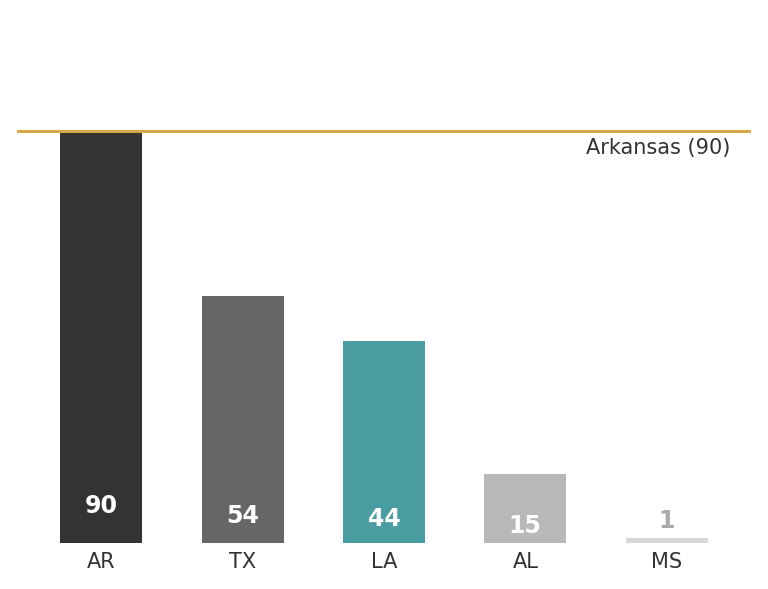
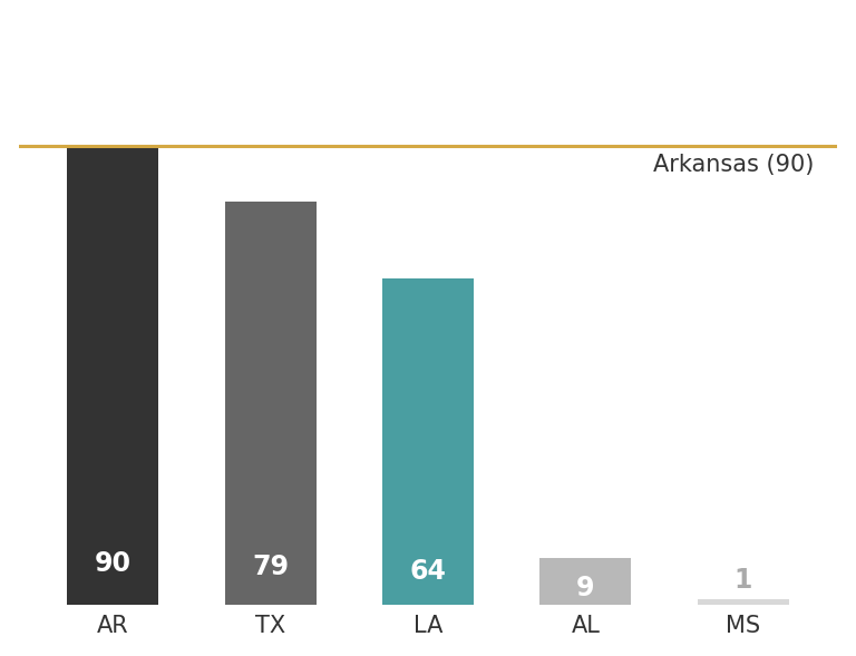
TX: 54 -> 79
LA: 44 -> 64
AL: 15 -> 9
